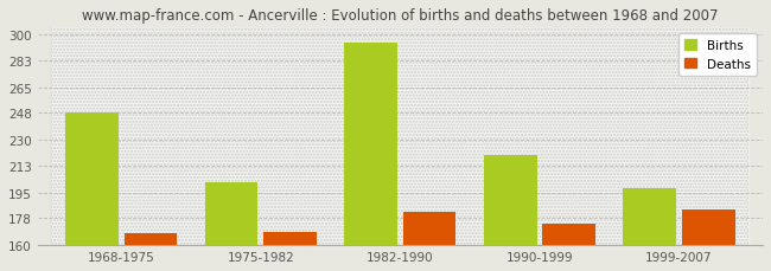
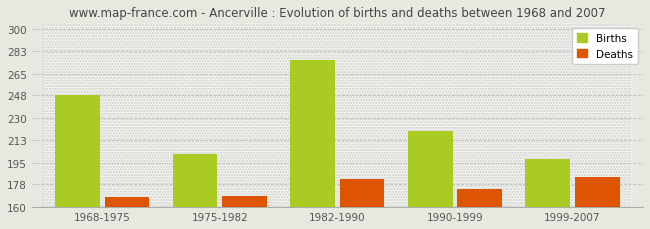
Births/1982-1990: 295 -> 276
